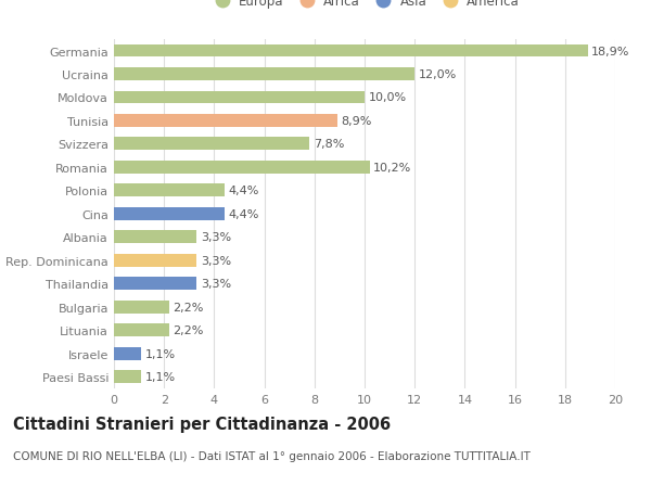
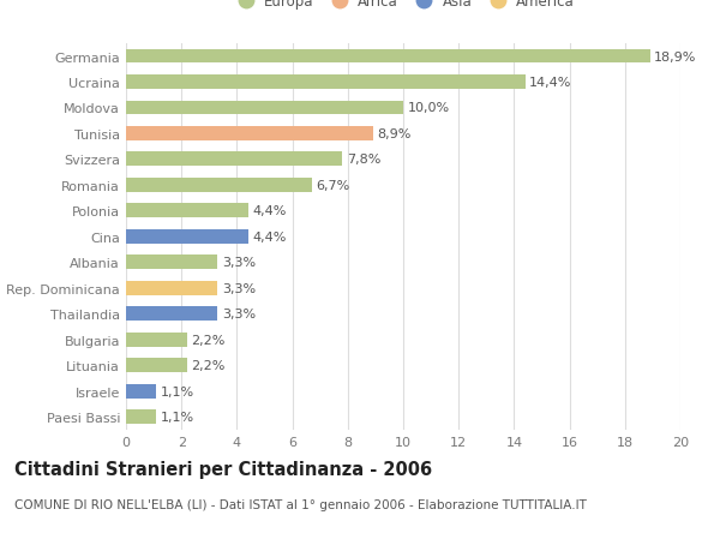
Ucraina: 12,0% -> 14,4%
Romania: 10,2% -> 6,7%
